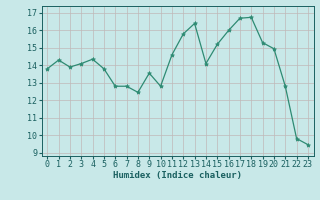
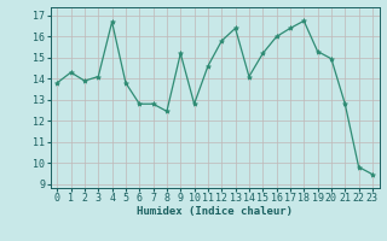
4: 14.3 -> 16.7
9: 13.6 -> 15.2
17: 16.7 -> 16.4
